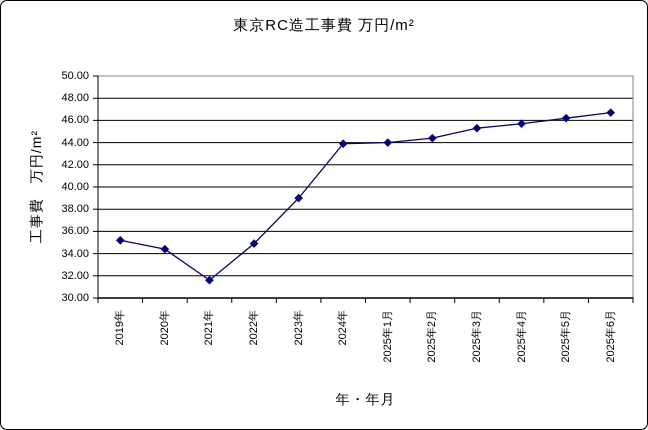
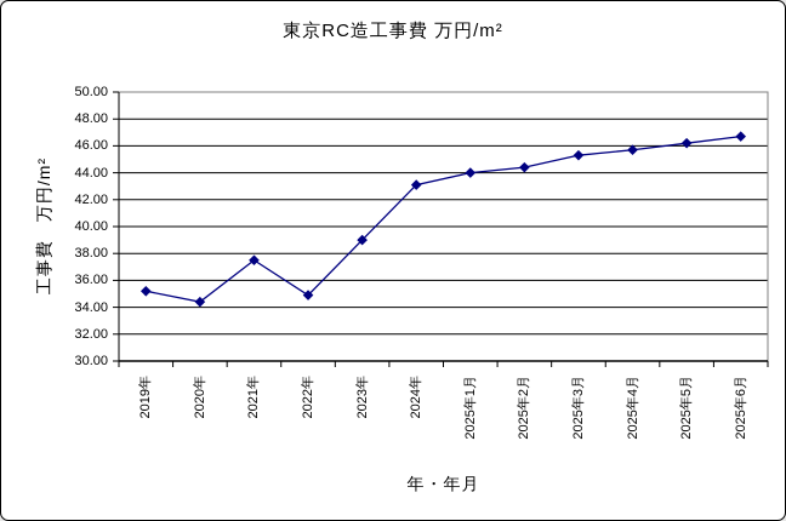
2021年: 31.6 -> 37.5
2024年: 43.9 -> 43.1
